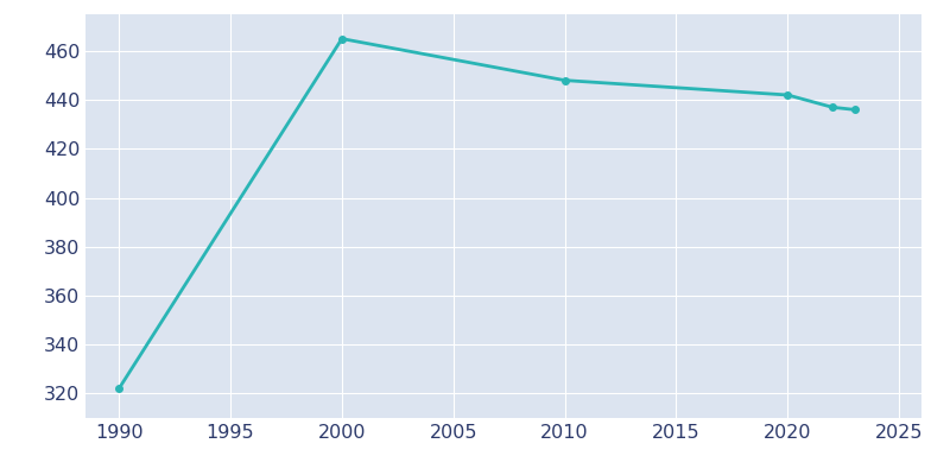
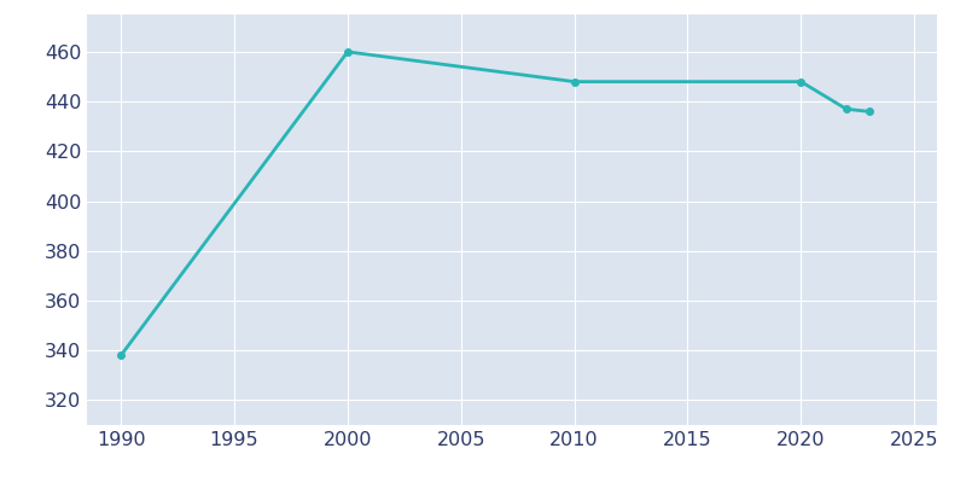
1990: 322 -> 338
2000: 465 -> 460
2020: 442 -> 448
